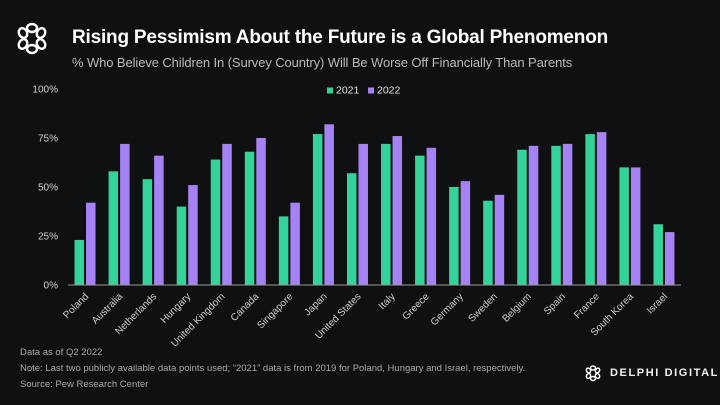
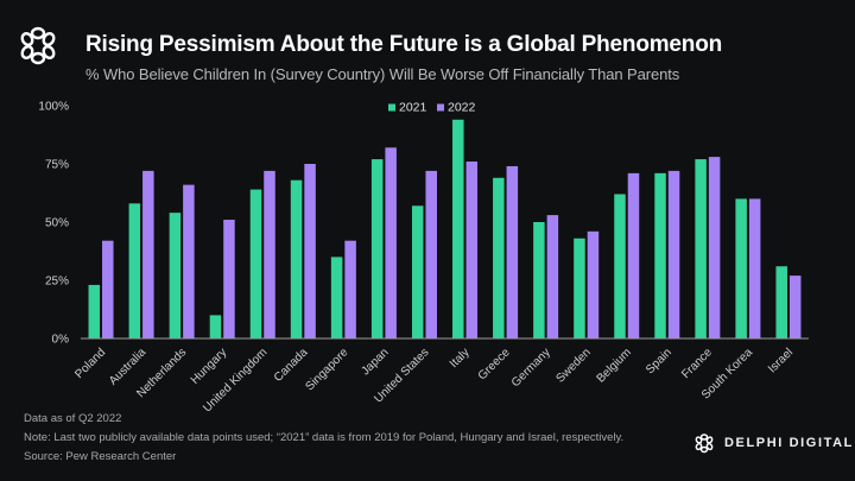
2021/Hungary: 40% -> 10%
2021/Italy: 72% -> 94%
2021/Greece: 66% -> 69%
2022/Greece: 70% -> 74%
2021/Belgium: 69% -> 62%
